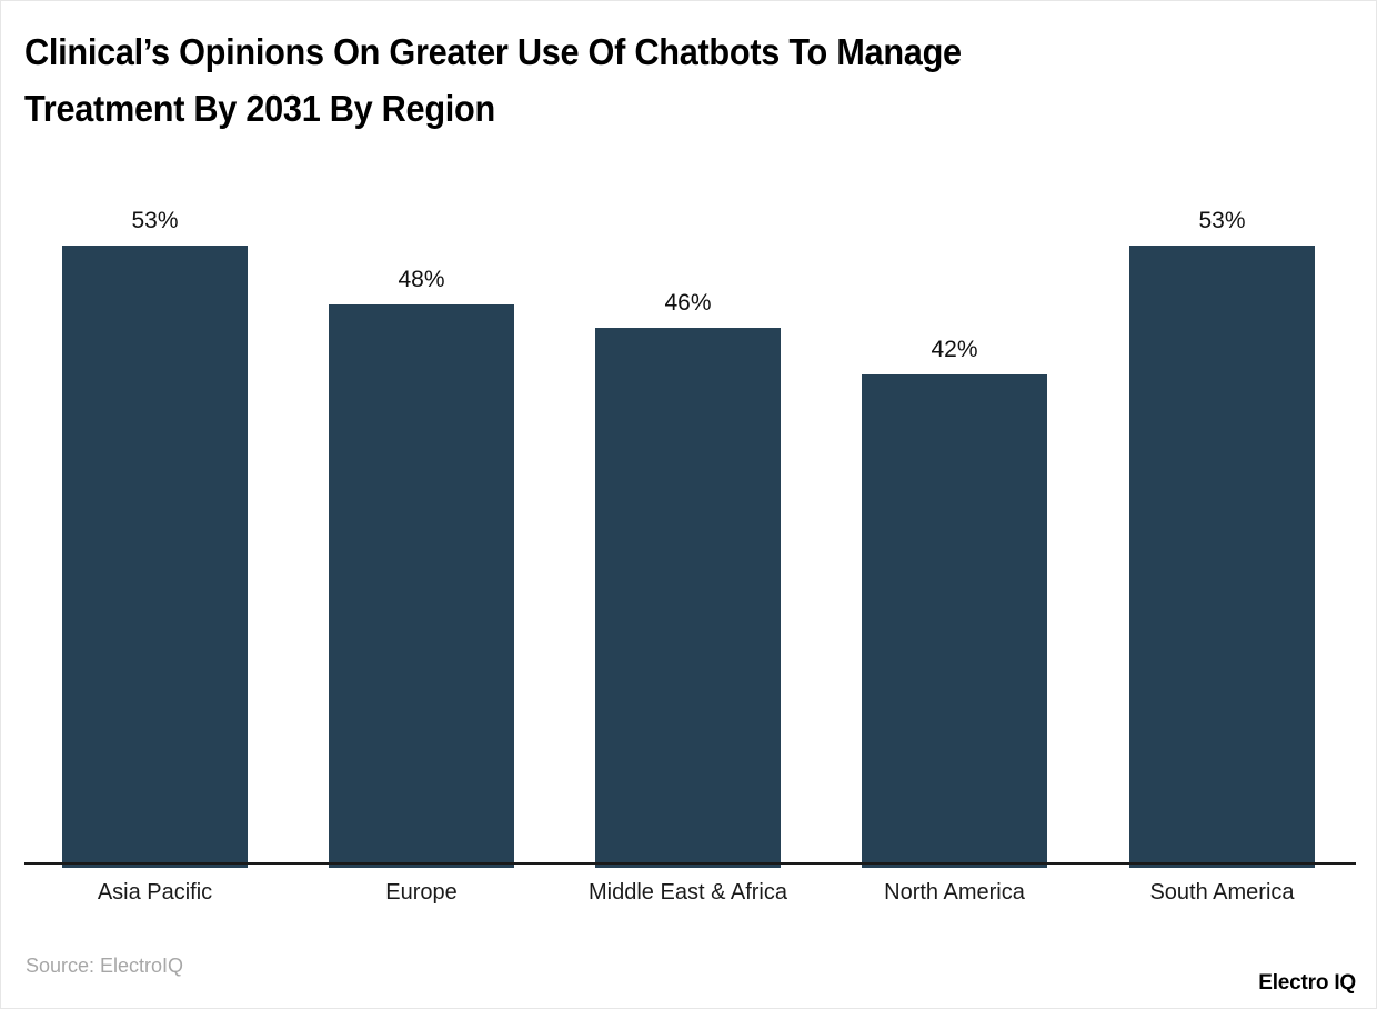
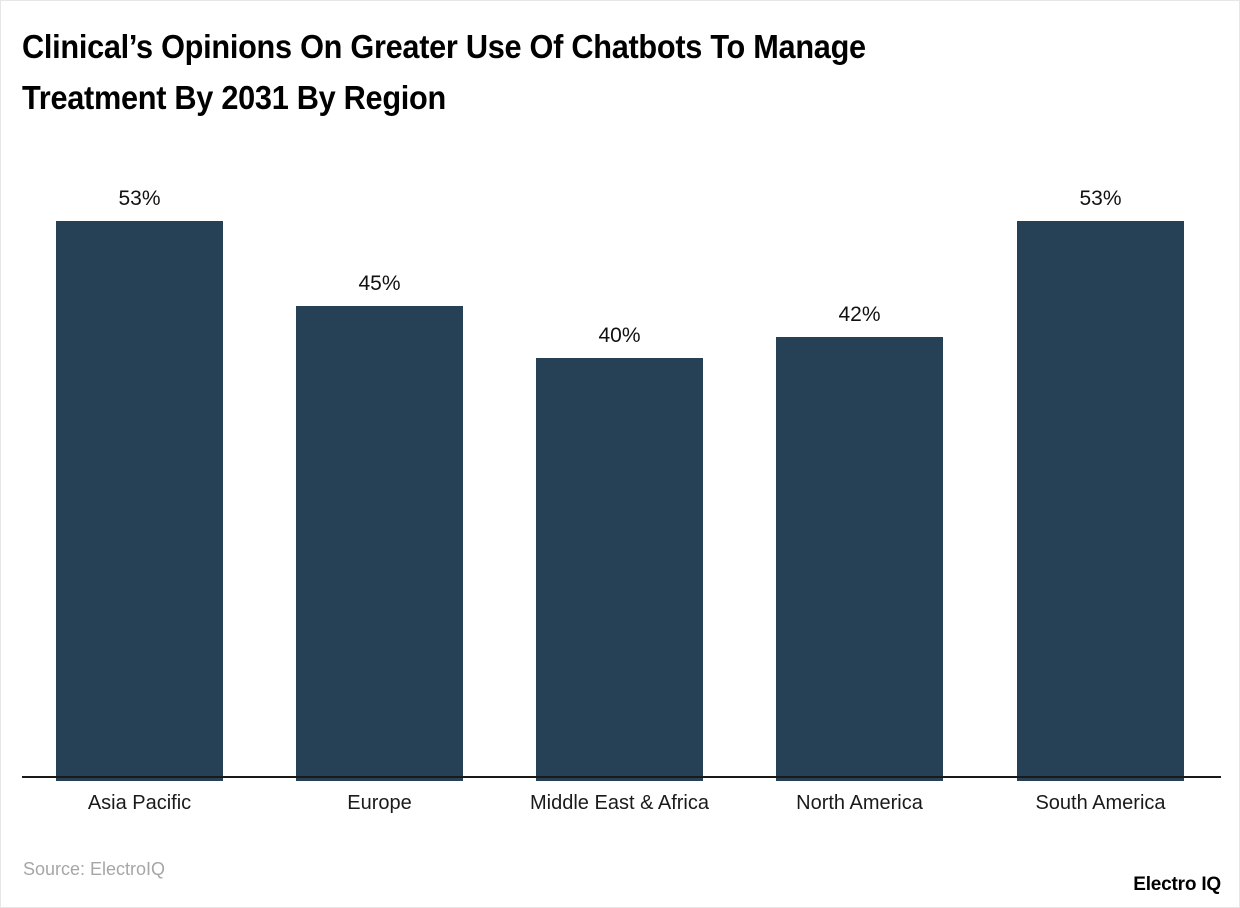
Europe: 48% -> 45%
Middle East & Africa: 46% -> 40%
